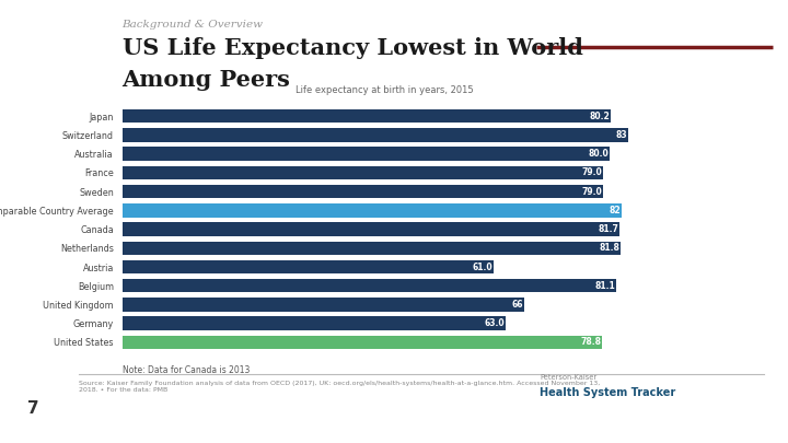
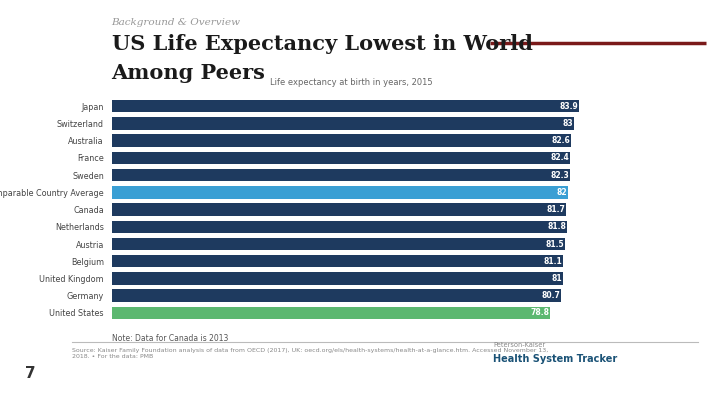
Japan: 80.2 -> 83.9
Australia: 80.0 -> 82.6
France: 79.0 -> 82.4
Sweden: 79.0 -> 82.3
Austria: 61.0 -> 81.5
United Kingdom: 66 -> 81
Germany: 63.0 -> 80.7
